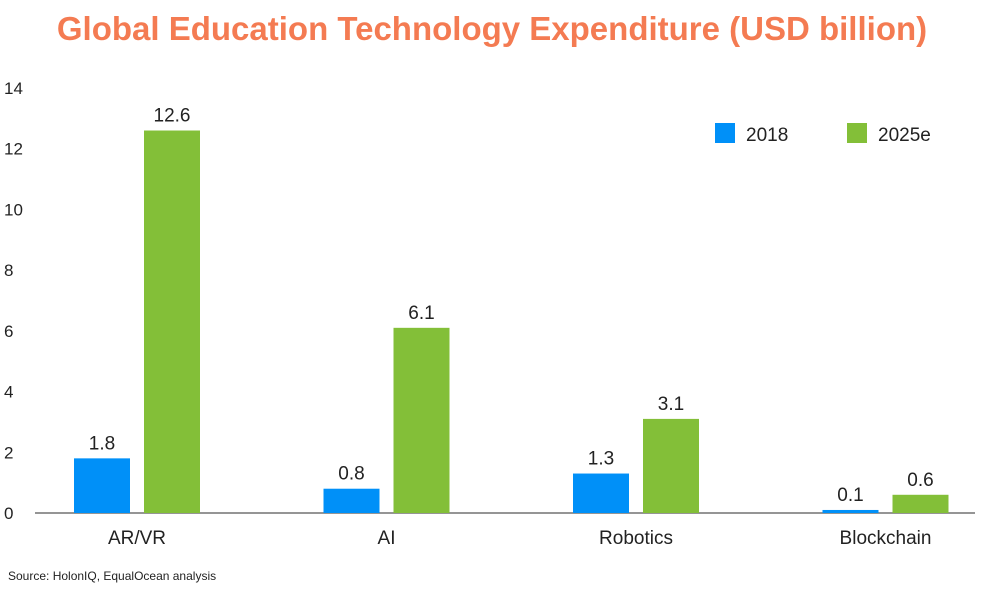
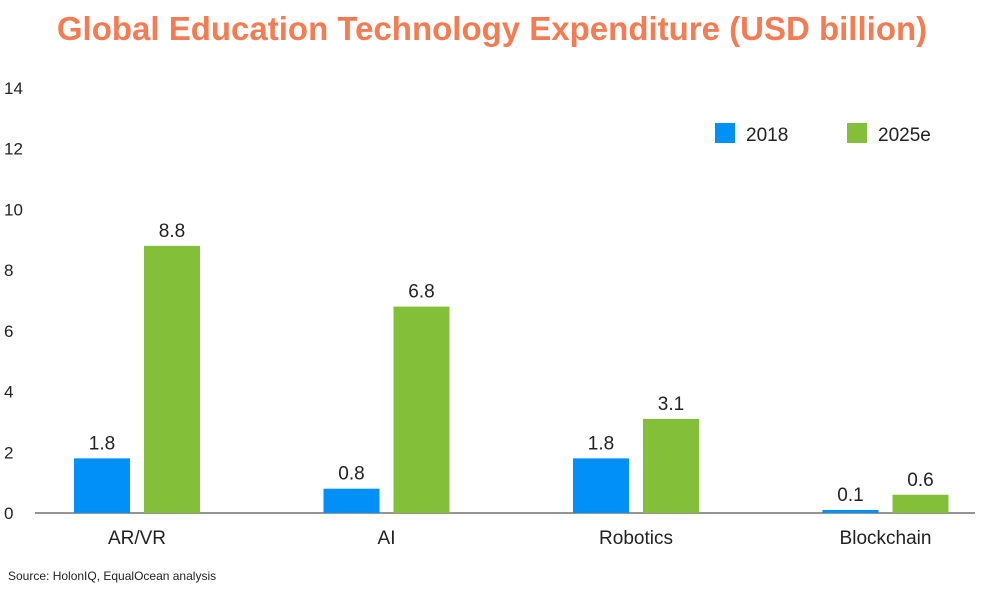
2025e/AR/VR: 12.6 -> 8.8
2025e/AI: 6.1 -> 6.8
2018/Robotics: 1.3 -> 1.8
